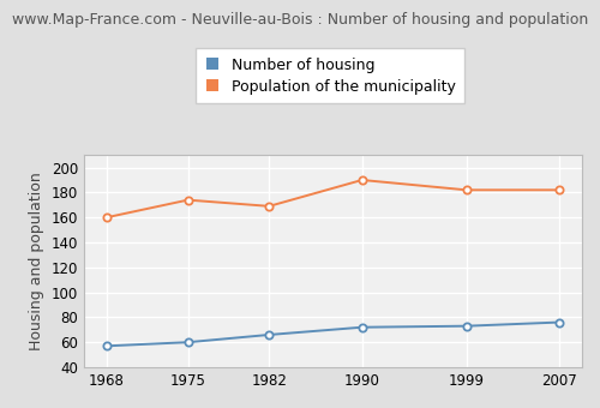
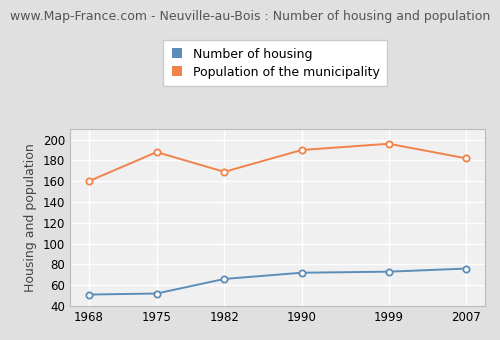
Number of housing/1968: 57 -> 51
Number of housing/1975: 60 -> 52
Population of the municipality/1975: 174 -> 188
Population of the municipality/1999: 182 -> 196
